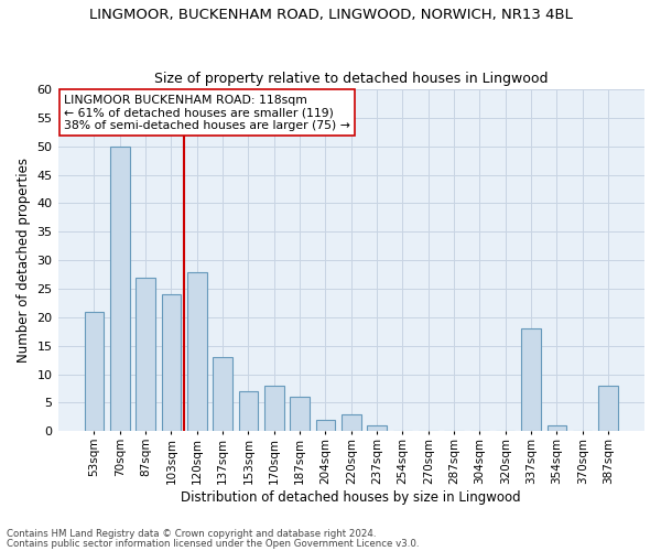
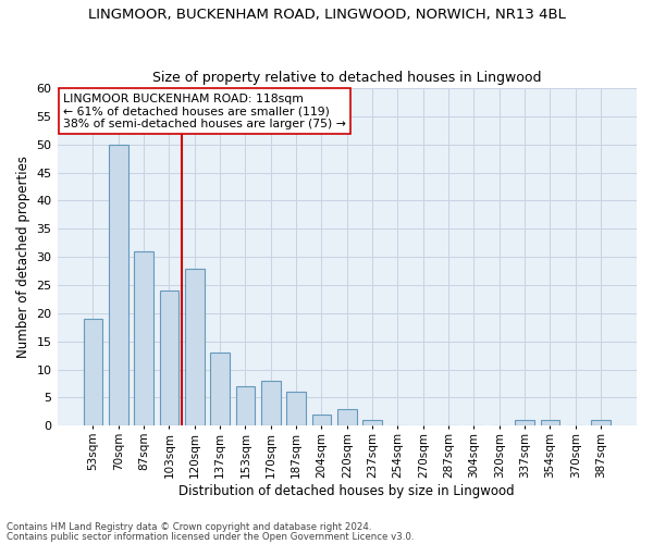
53sqm: 21 -> 19
87sqm: 27 -> 31
337sqm: 18 -> 1
387sqm: 8 -> 1
